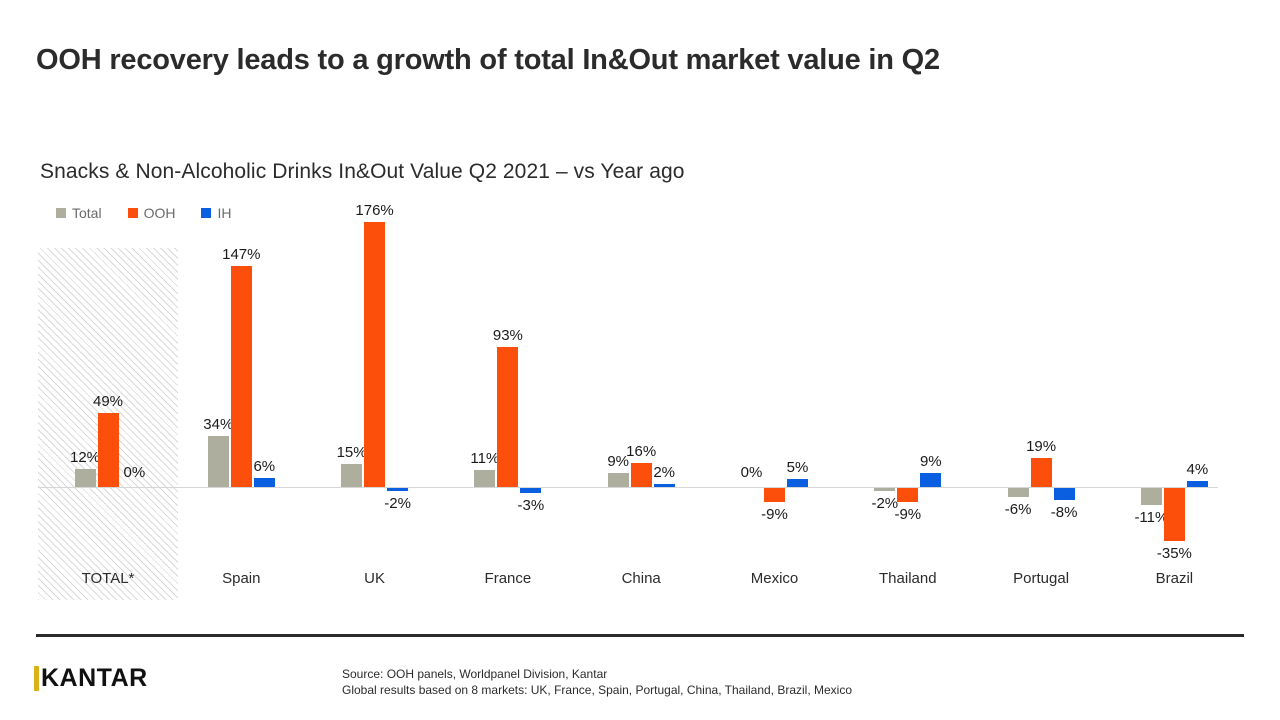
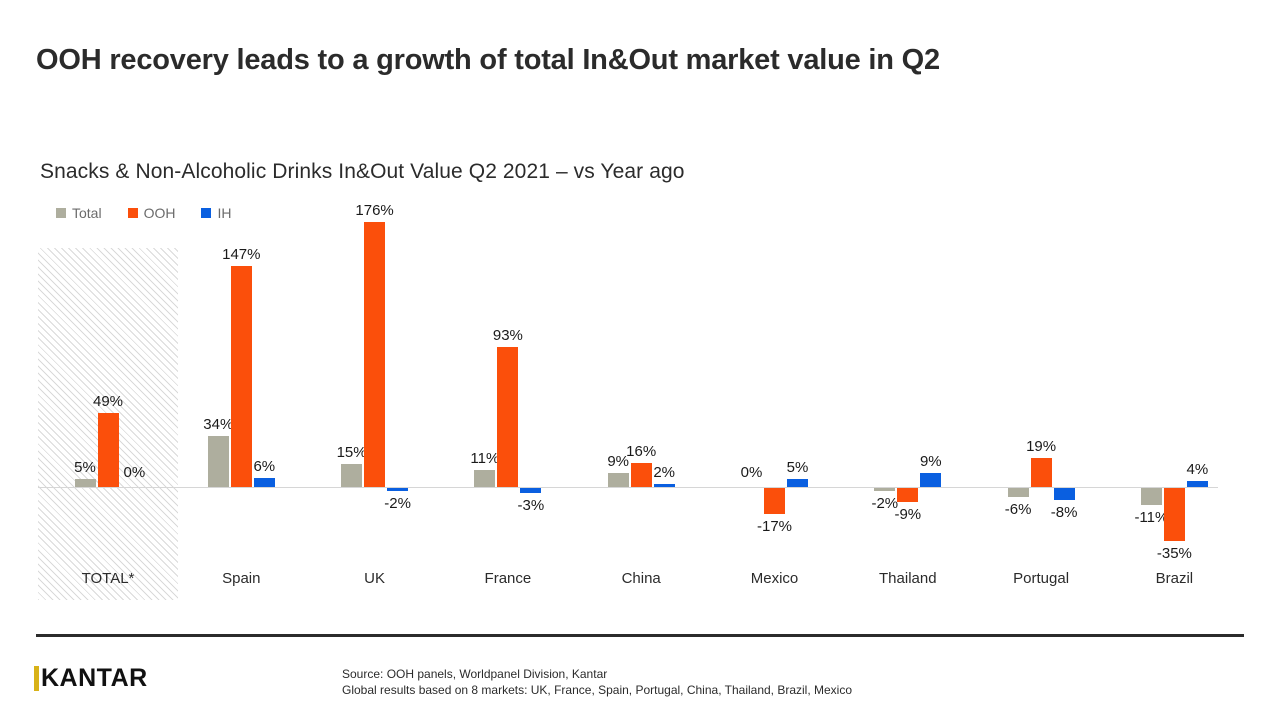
Total/TOTAL*: 12% -> 5%
OOH/Mexico: -9% -> -17%
